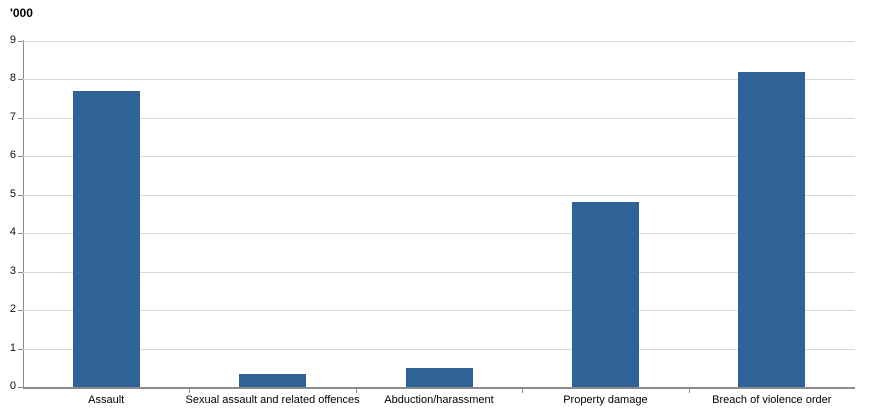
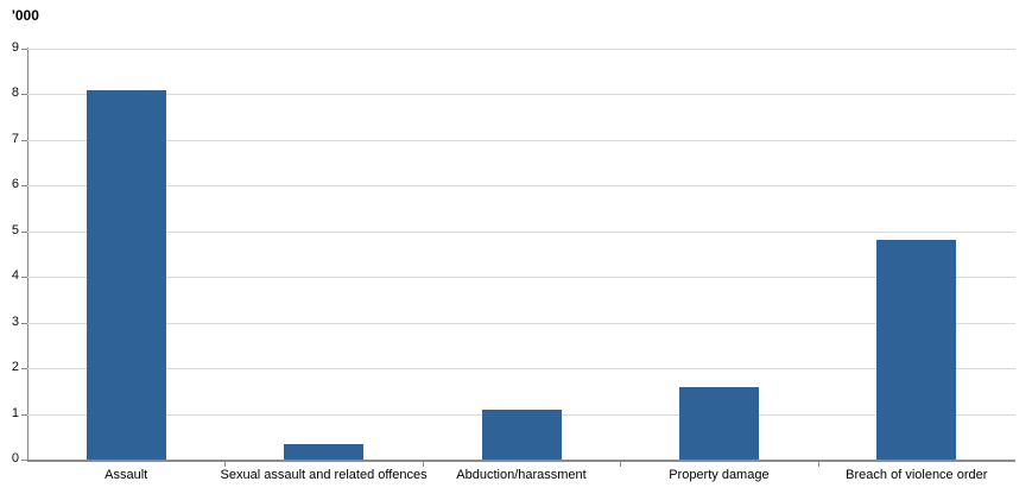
Assault: 7.7 -> 8.1
Abduction/harassment: 0.5 -> 1.1
Property damage: 4.8 -> 1.6
Breach of violence order: 8.2 -> 4.8
